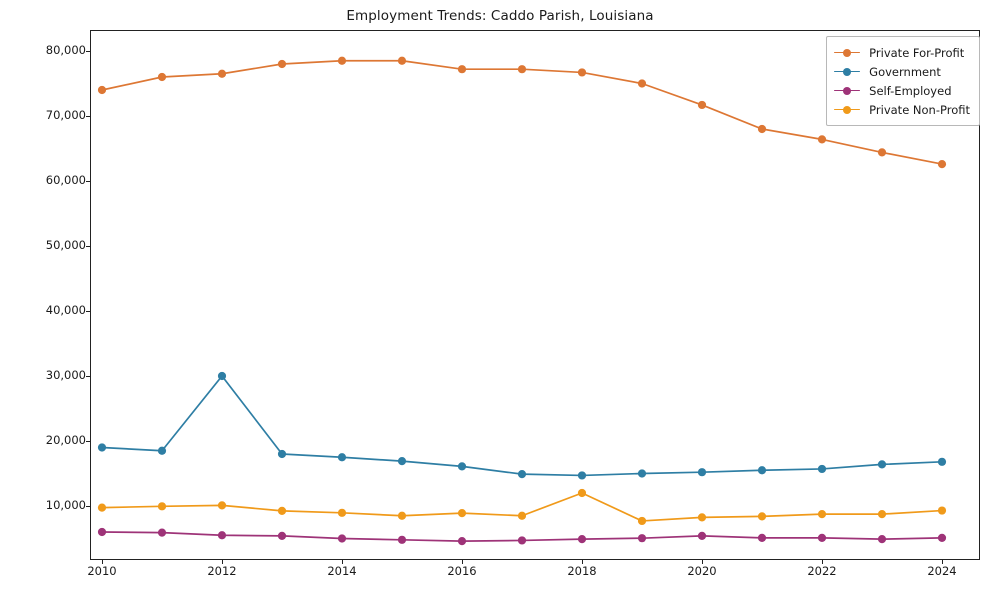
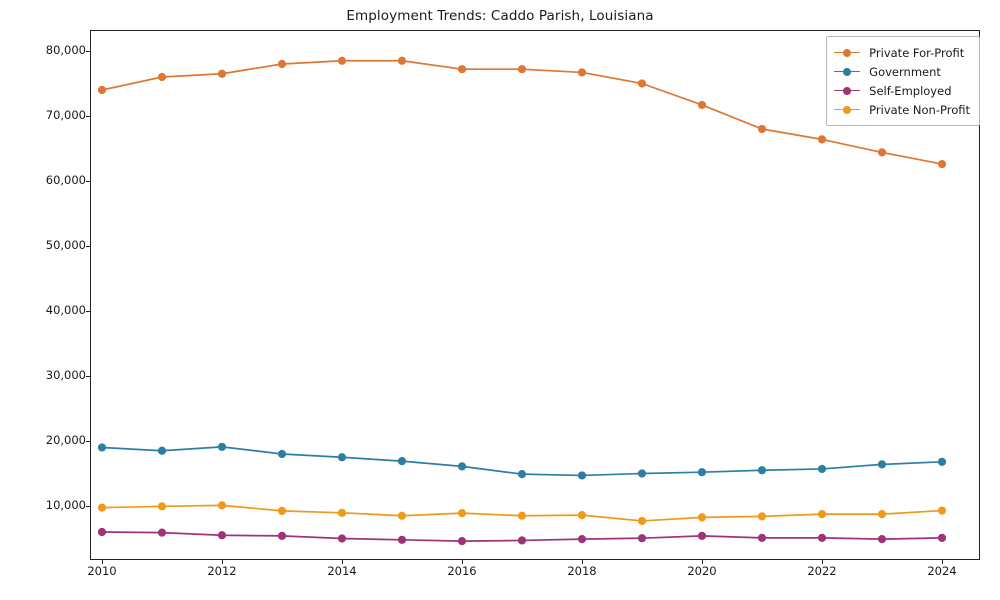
Government/2012: 30000 -> 19000
Private Non-Profit/2018: 12000 -> 9000
